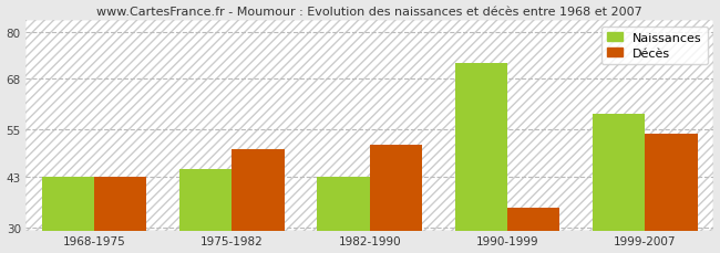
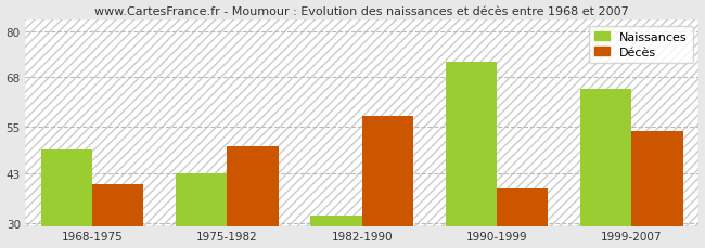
Naissances/1968-1975: 43 -> 49
Décès/1968-1975: 43 -> 40
Naissances/1975-1982: 45 -> 43
Naissances/1982-1990: 43 -> 32
Décès/1982-1990: 51 -> 58
Décès/1990-1999: 35 -> 39
Naissances/1999-2007: 59 -> 65
